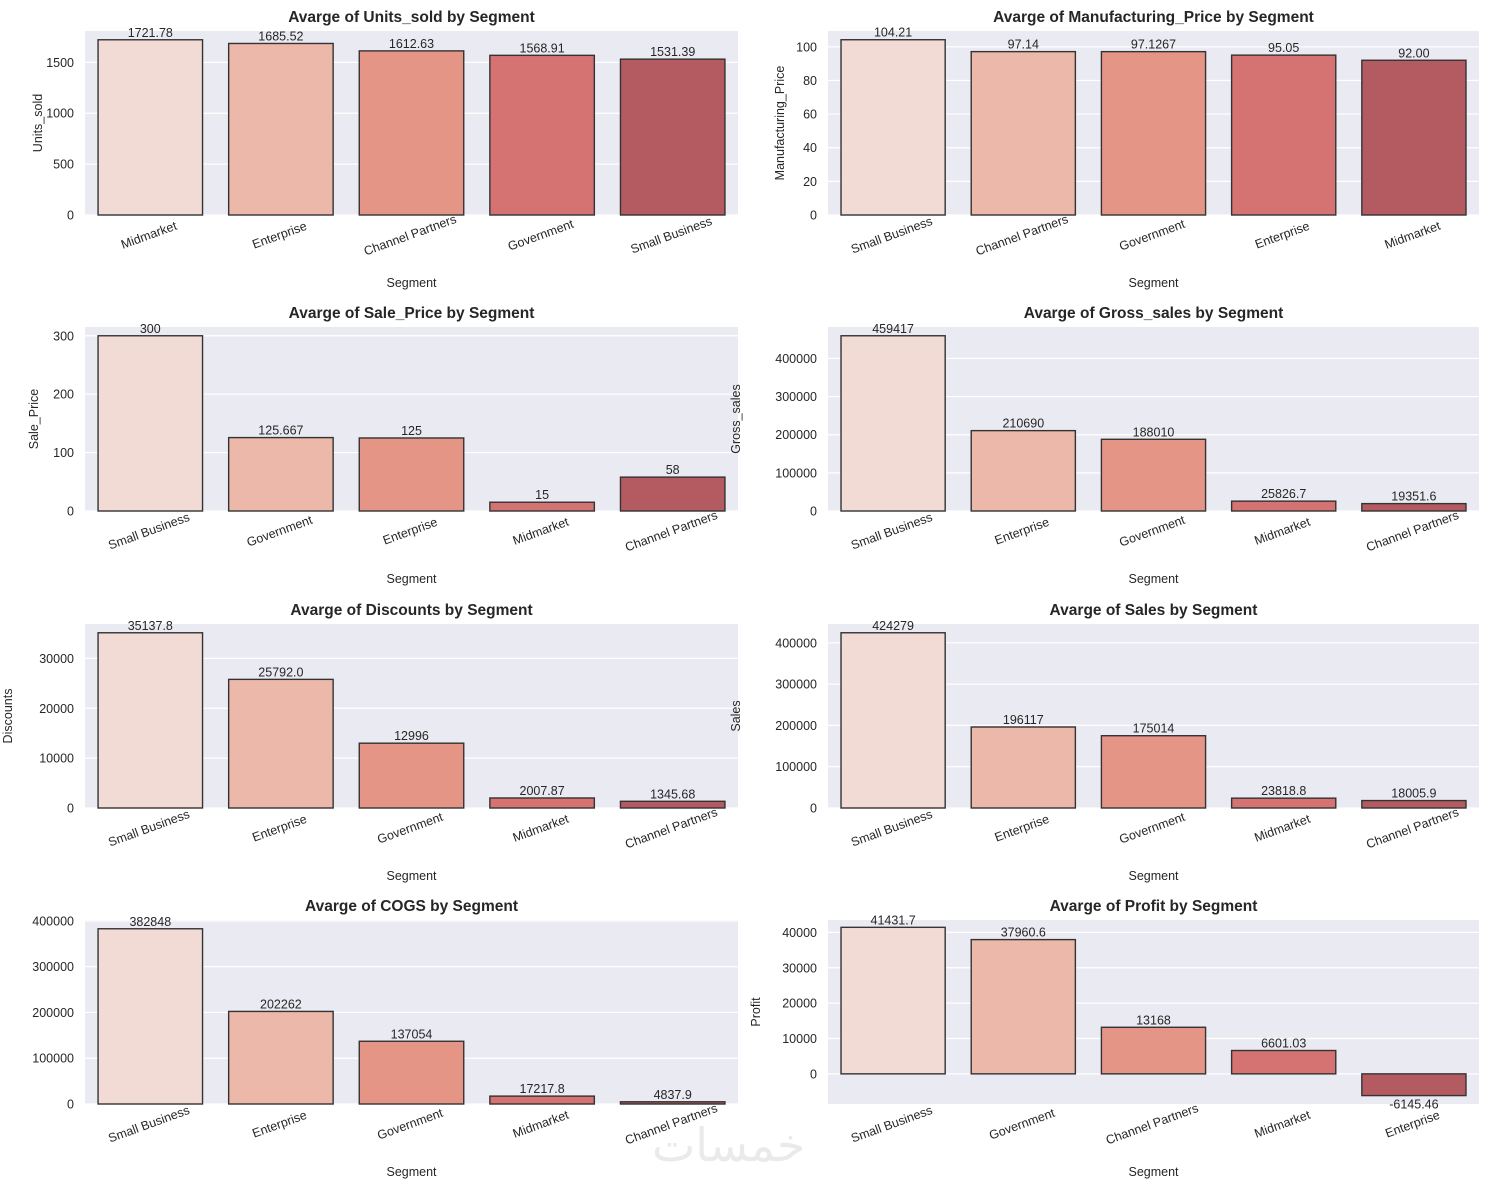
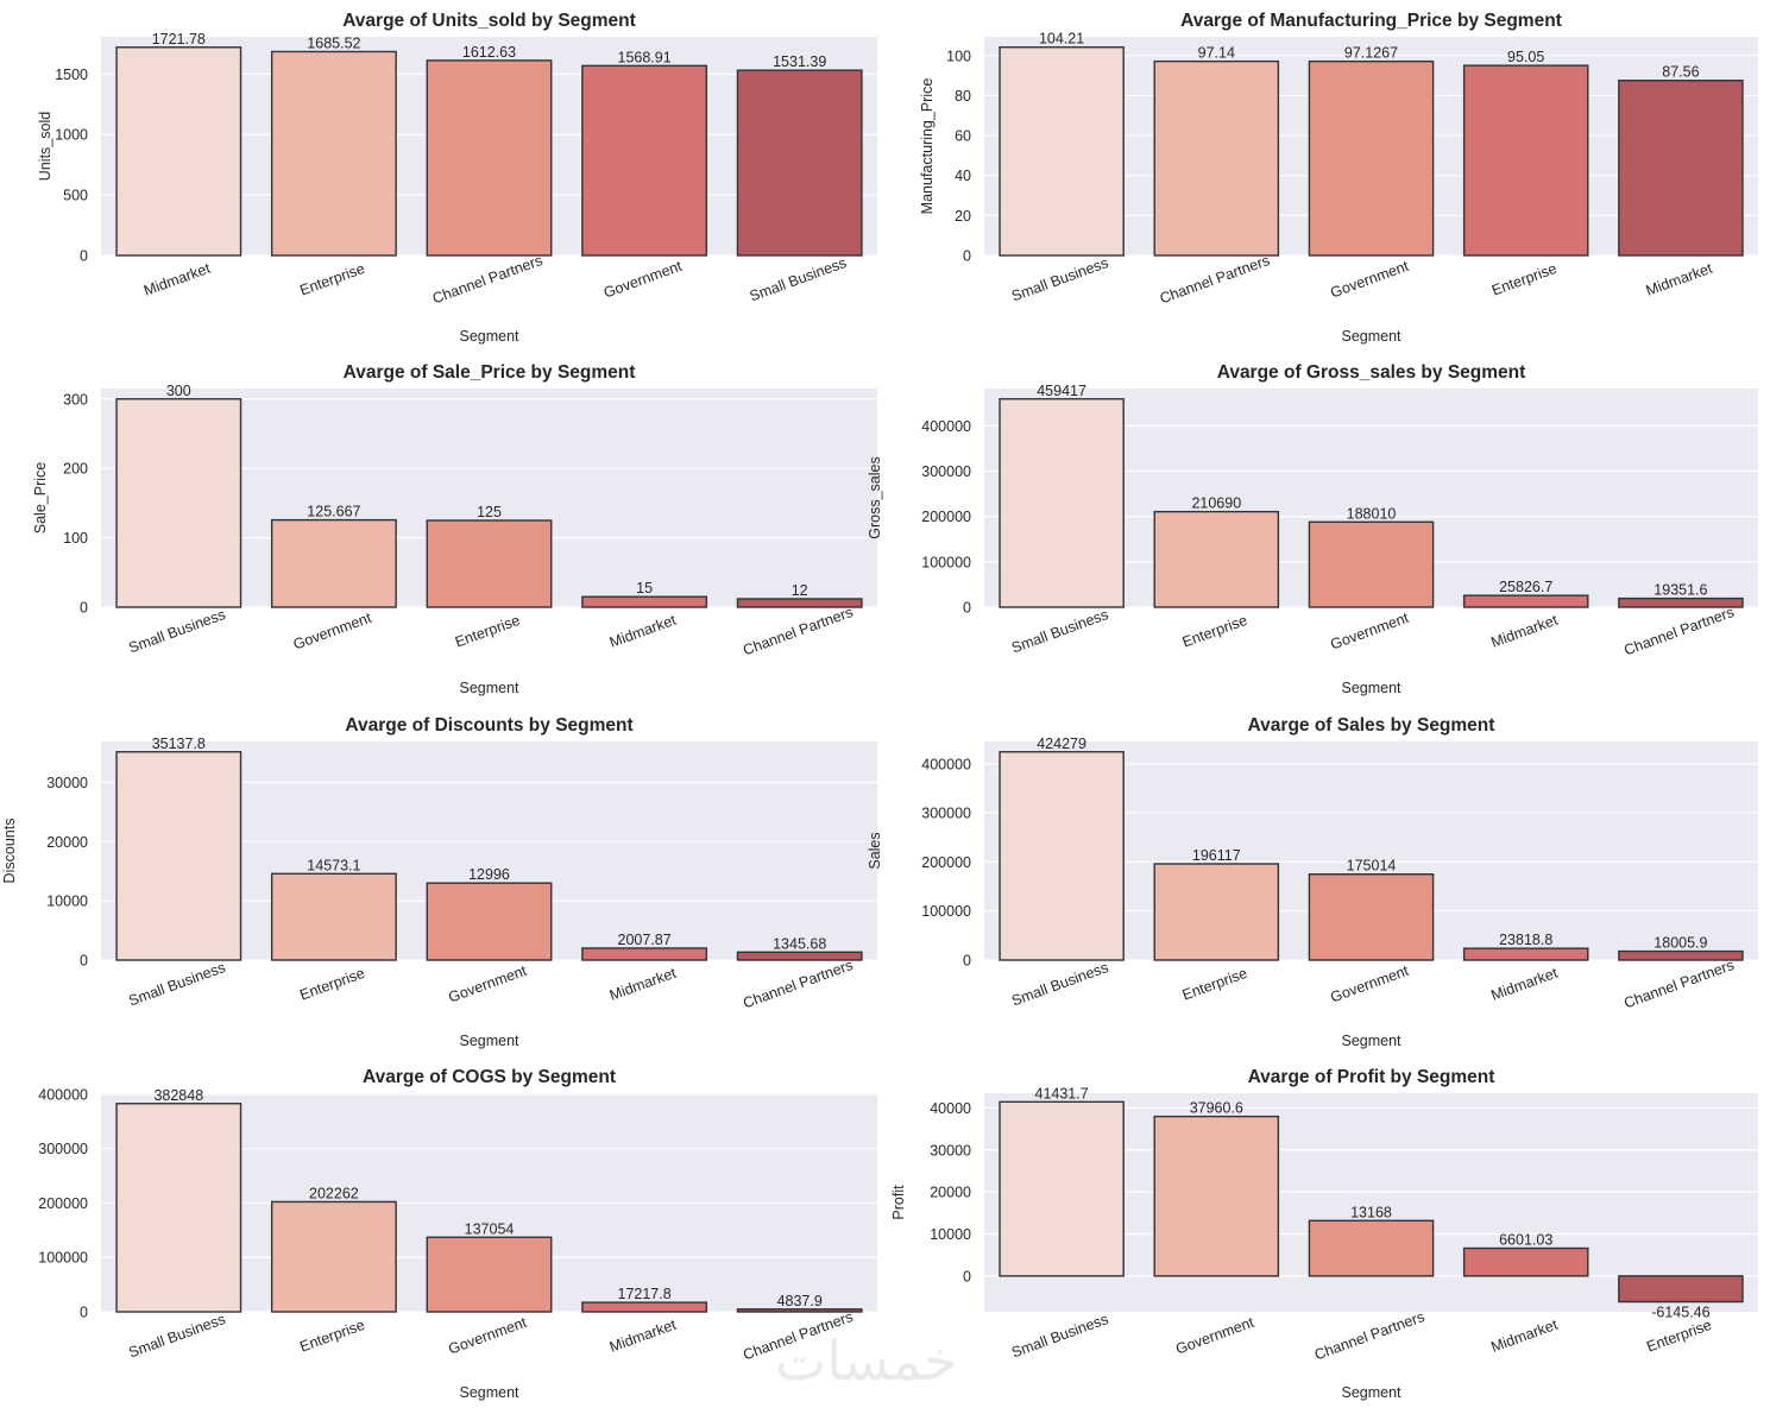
Avarge of Manufacturing_Price by Segment/Midmarket: 92.00 -> 87.56
Avarge of Sale_Price by Segment/Channel Partners: 58 -> 12
Avarge of Discounts by Segment/Enterprise: 25792.0 -> 14573.1
